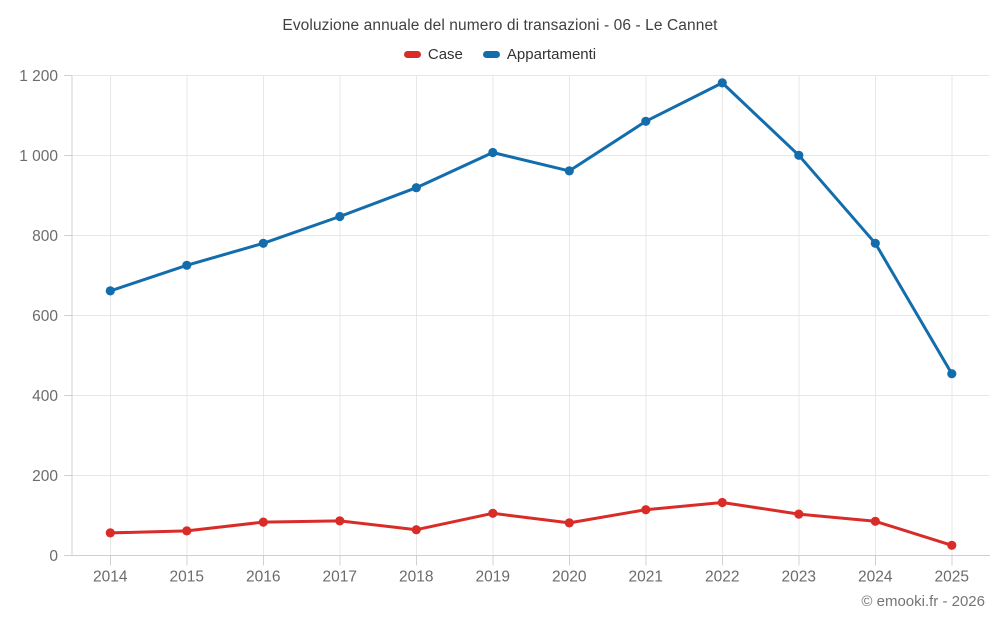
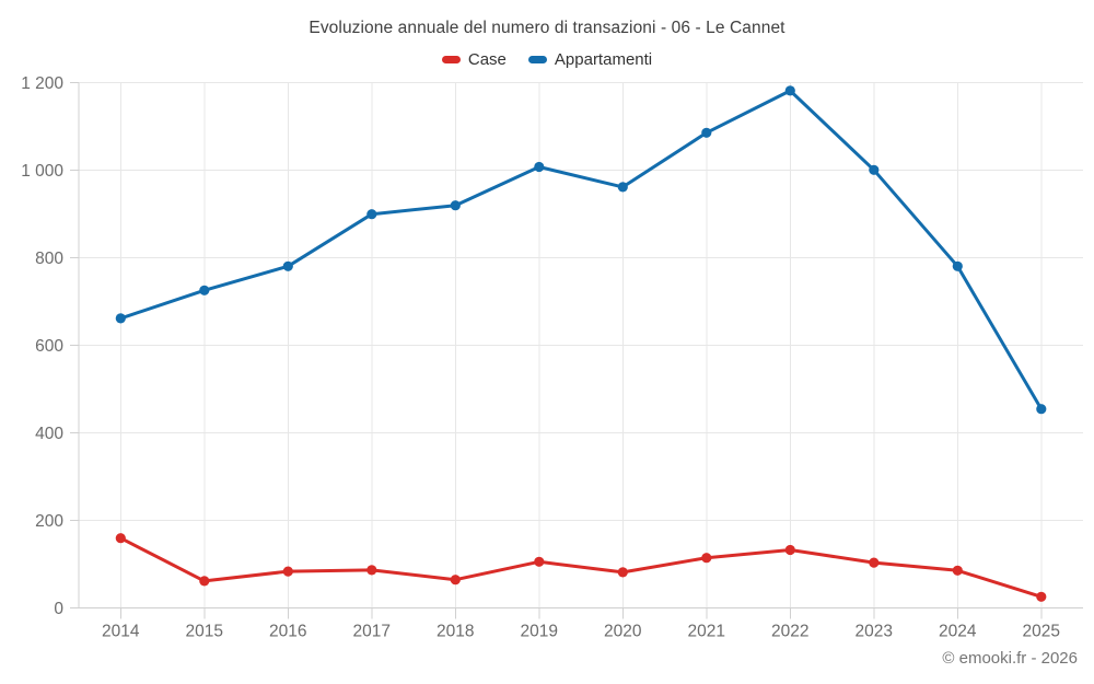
Case/2014: 60 -> 160
Appartamenti/2017: 850 -> 900
